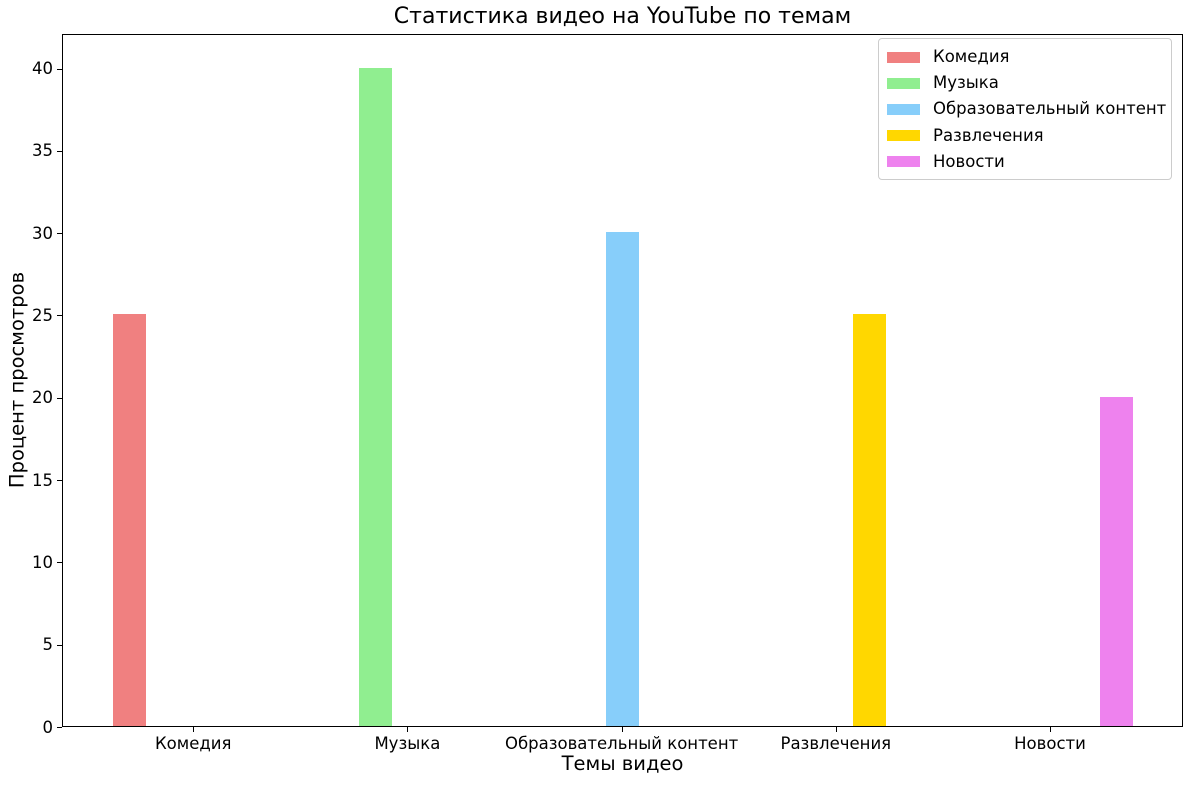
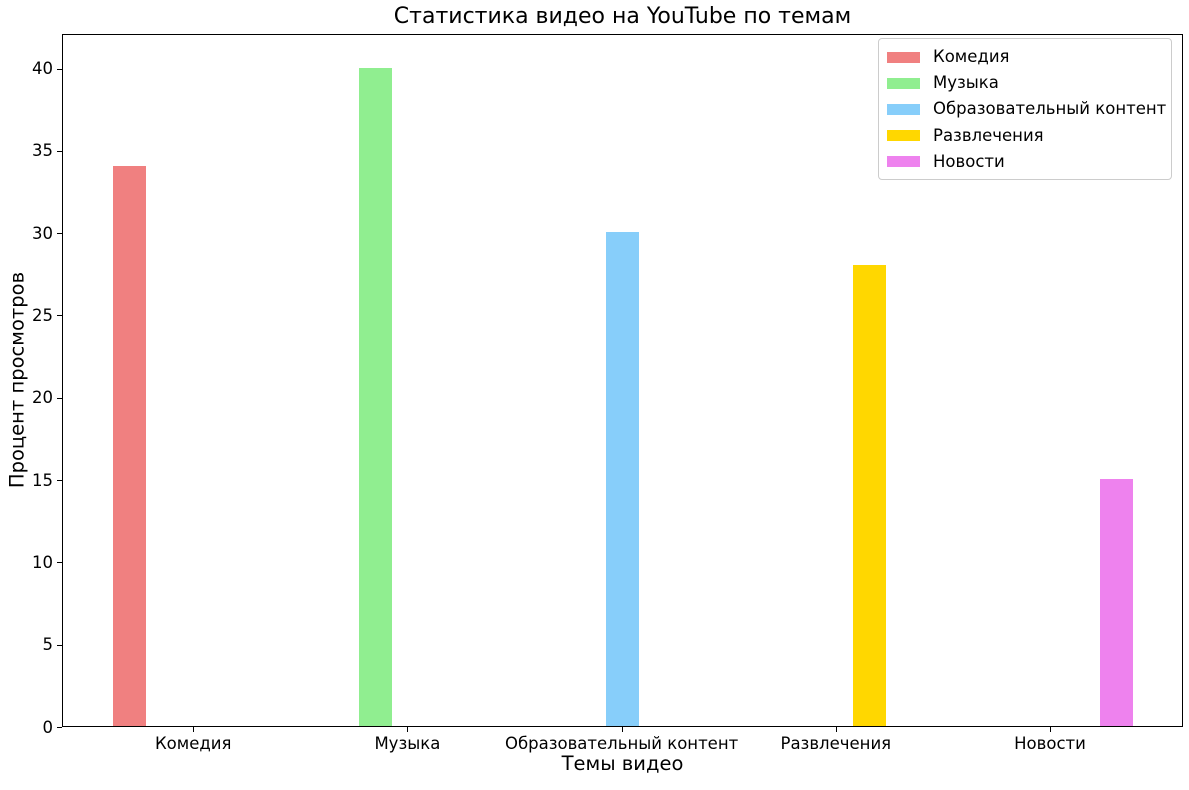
Комедия: 25 -> 34
Развлечения: 25 -> 28
Новости: 20 -> 15
